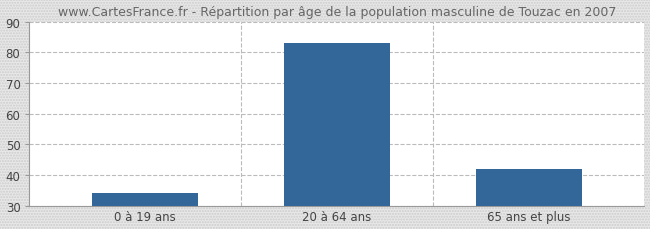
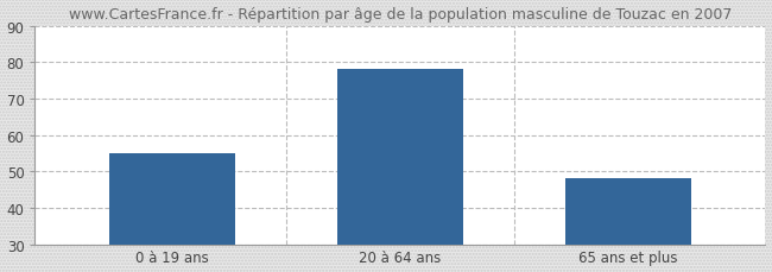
0 à 19 ans: 34 -> 55
20 à 64 ans: 83 -> 78
65 ans et plus: 42 -> 48
